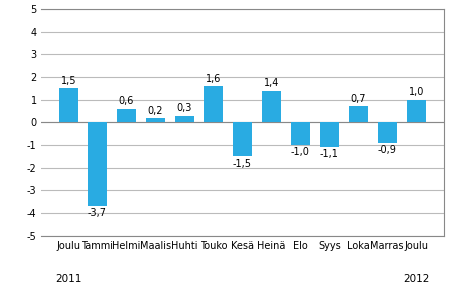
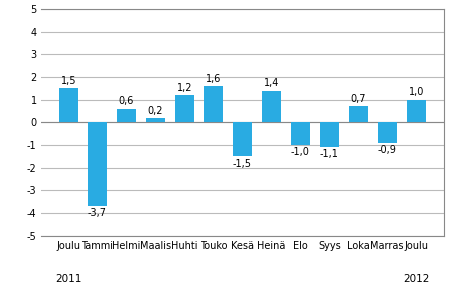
Huhti: 0,3 -> 1,2
